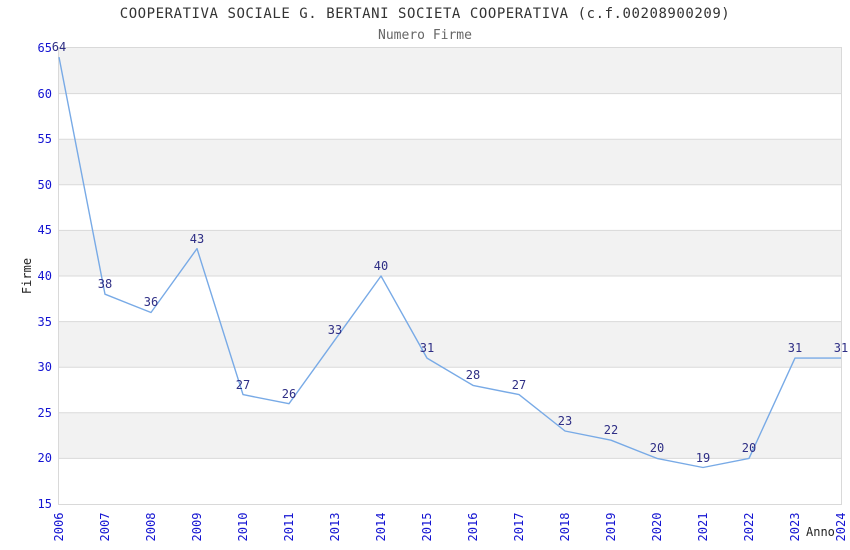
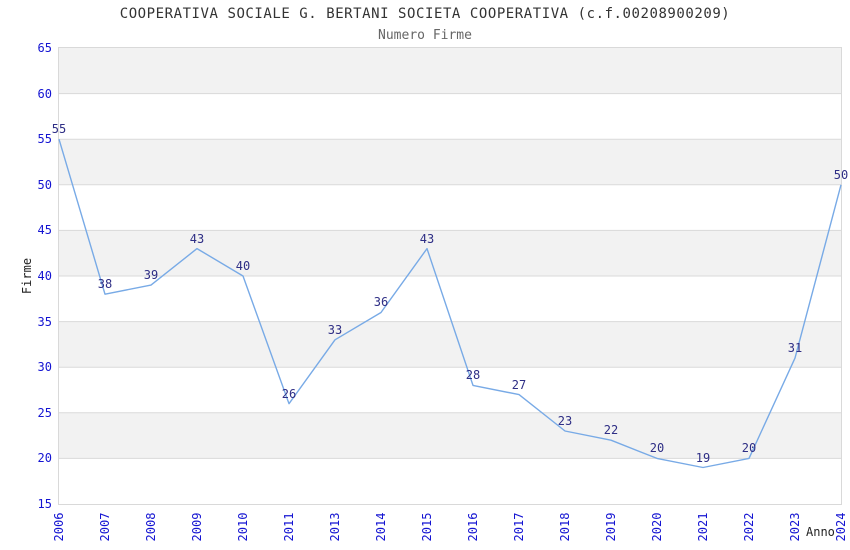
2006: 64 -> 55
2008: 36 -> 39
2010: 27 -> 40
2014: 40 -> 36
2015: 31 -> 43
2024: 31 -> 50
